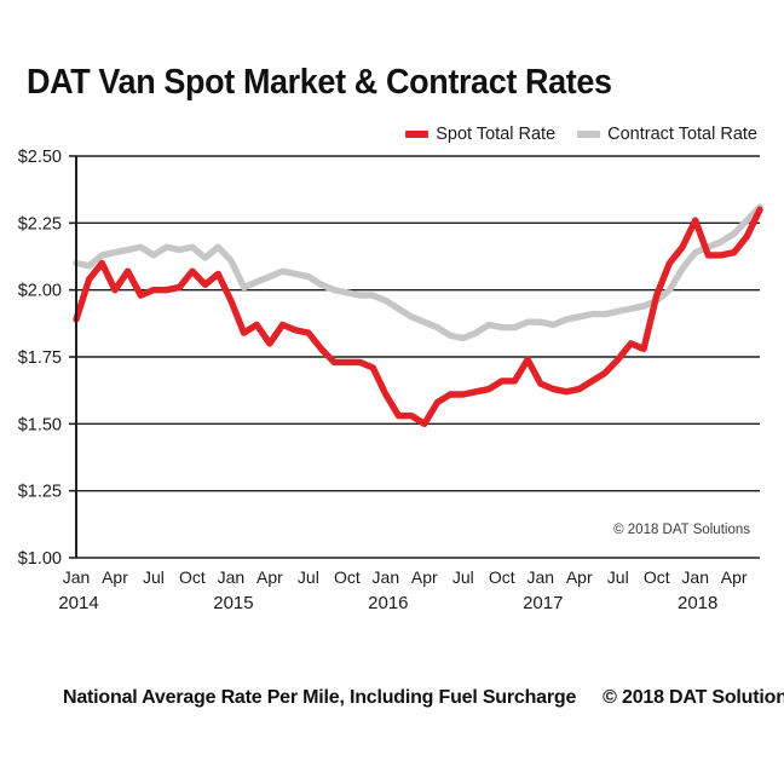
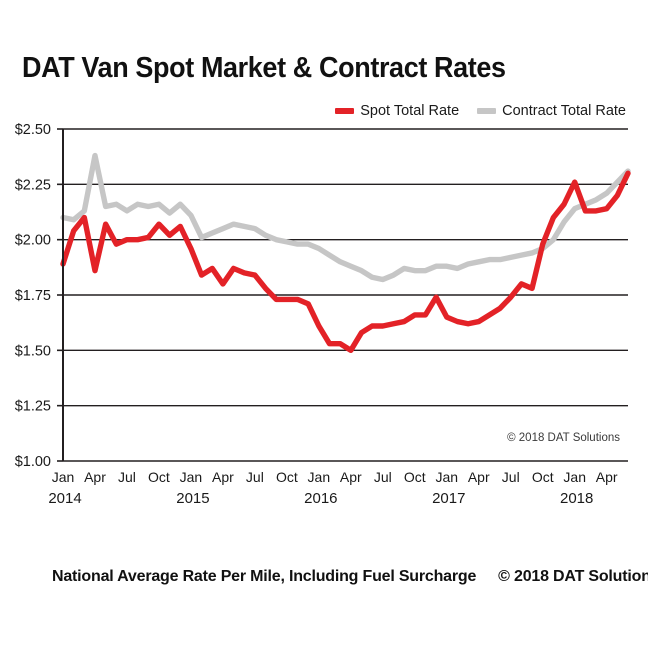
Spot Total Rate/Apr 2014: $2.00 -> $1.86
Contract Total Rate/Apr 2014: $2.14 -> $2.38
